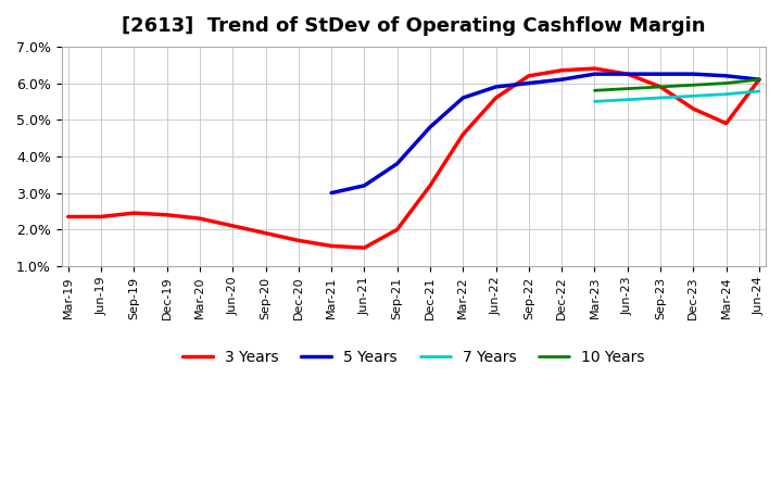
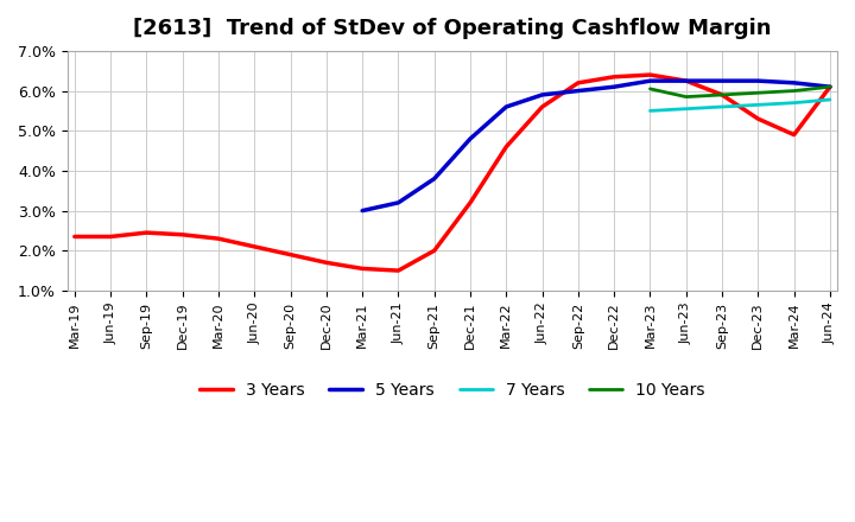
10 Years/Mar-23: 5.80% -> 6.05%
